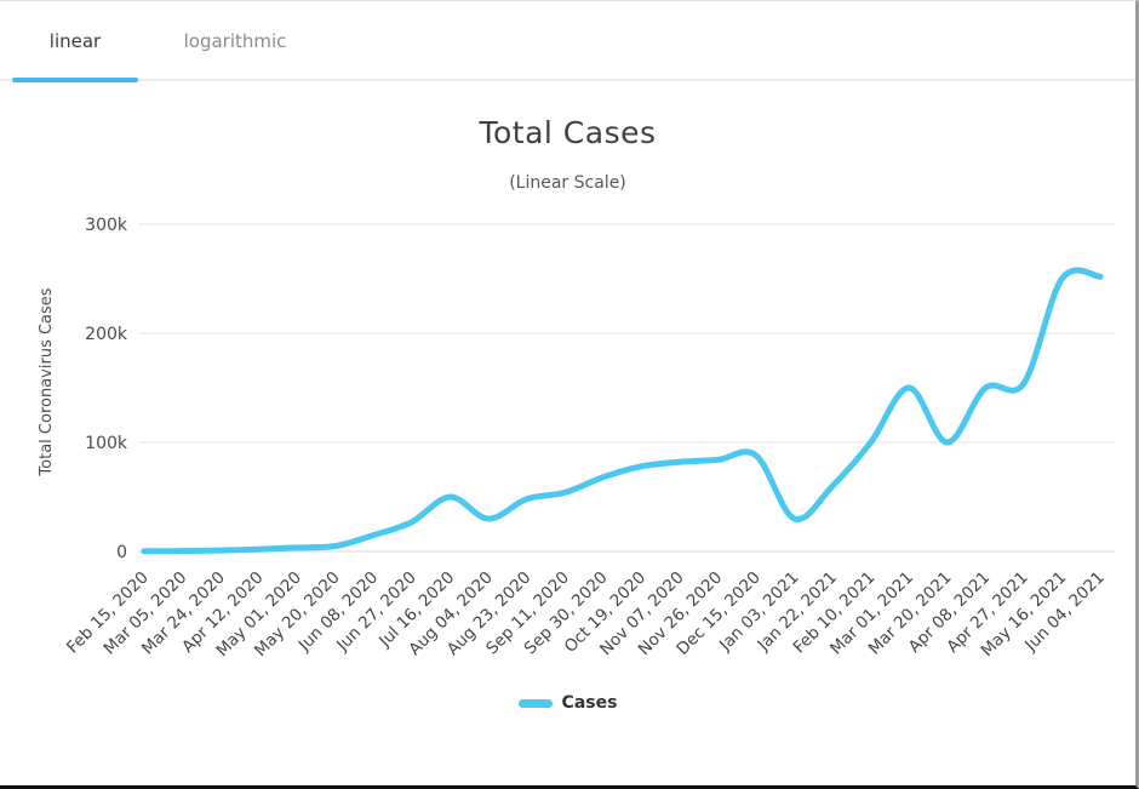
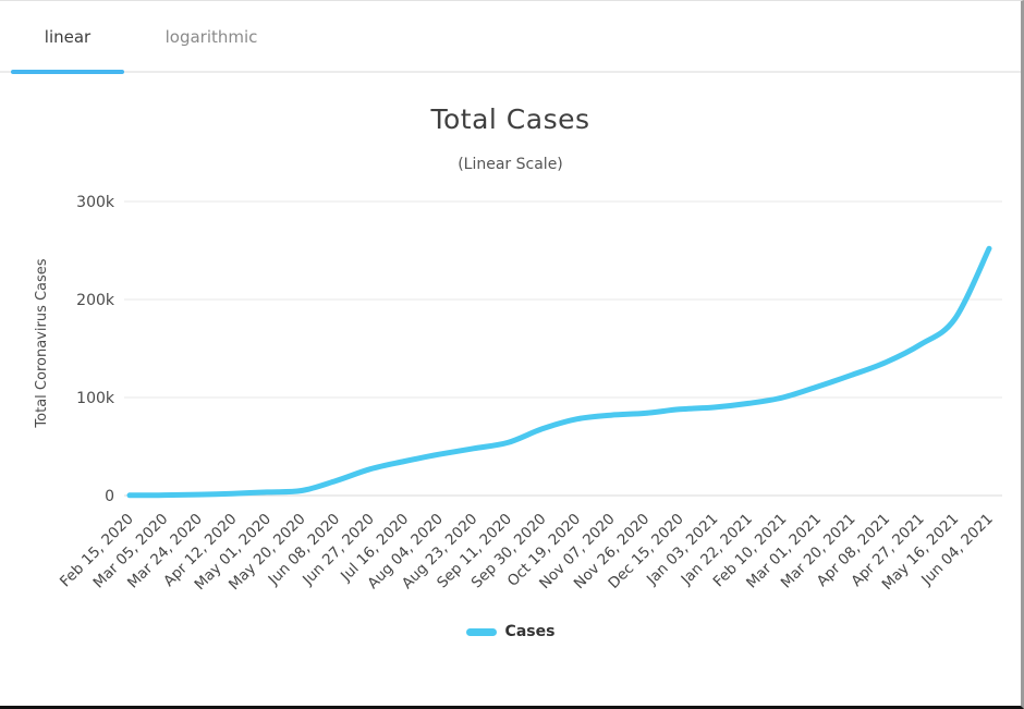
Jul 16, 2020: 50k -> 40k
Aug 04, 2020: 30k -> 40k
Jan 03, 2021: 30k -> 90k
Jan 22, 2021: 60k -> 90k
Mar 01, 2021: 150k -> 110k
Mar 20, 2021: 100k -> 120k
Apr 08, 2021: 150k -> 140k
May 16, 2021: 250k -> 180k
